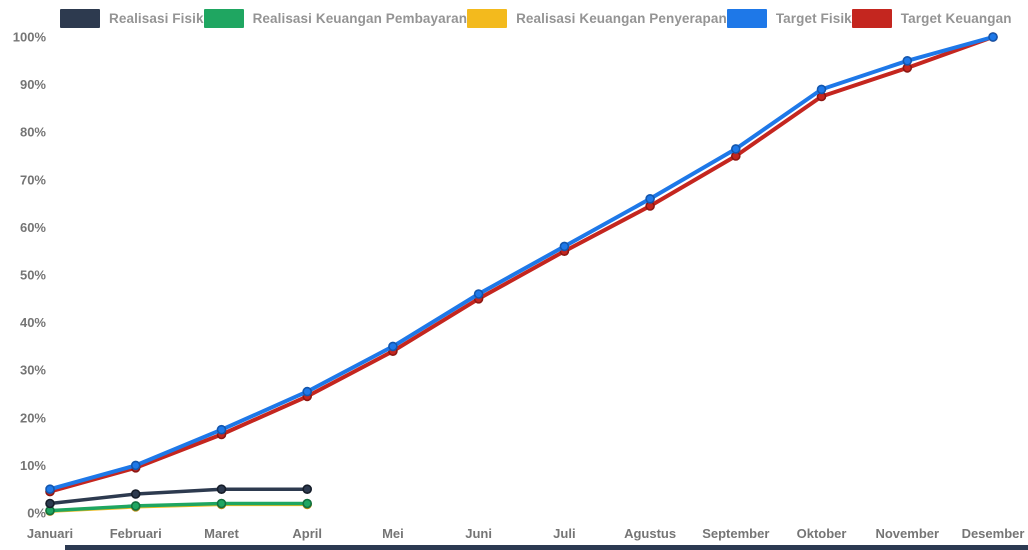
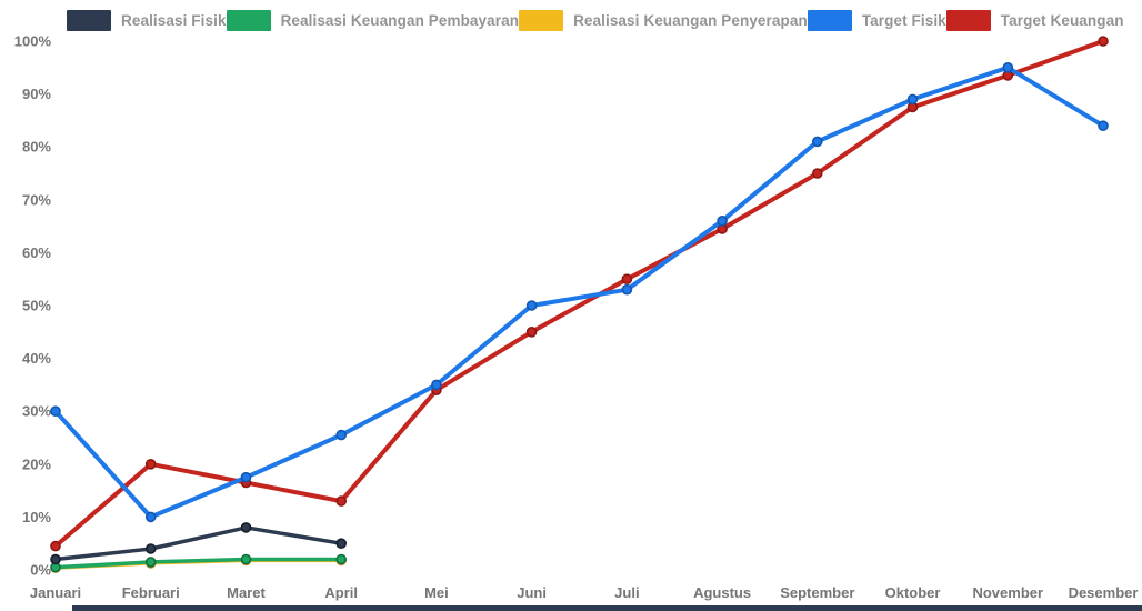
Target Fisik/Januari: 5% -> 30%
Target Keuangan/Februari: 10% -> 20%
Realisasi Fisik/Maret: 5% -> 8%
Target Keuangan/April: 24% -> 13%
Target Fisik/Juni: 46% -> 50%
Target Fisik/Juli: 56% -> 53%
Target Fisik/September: 76% -> 81%
Target Fisik/Desember: 100% -> 84%
